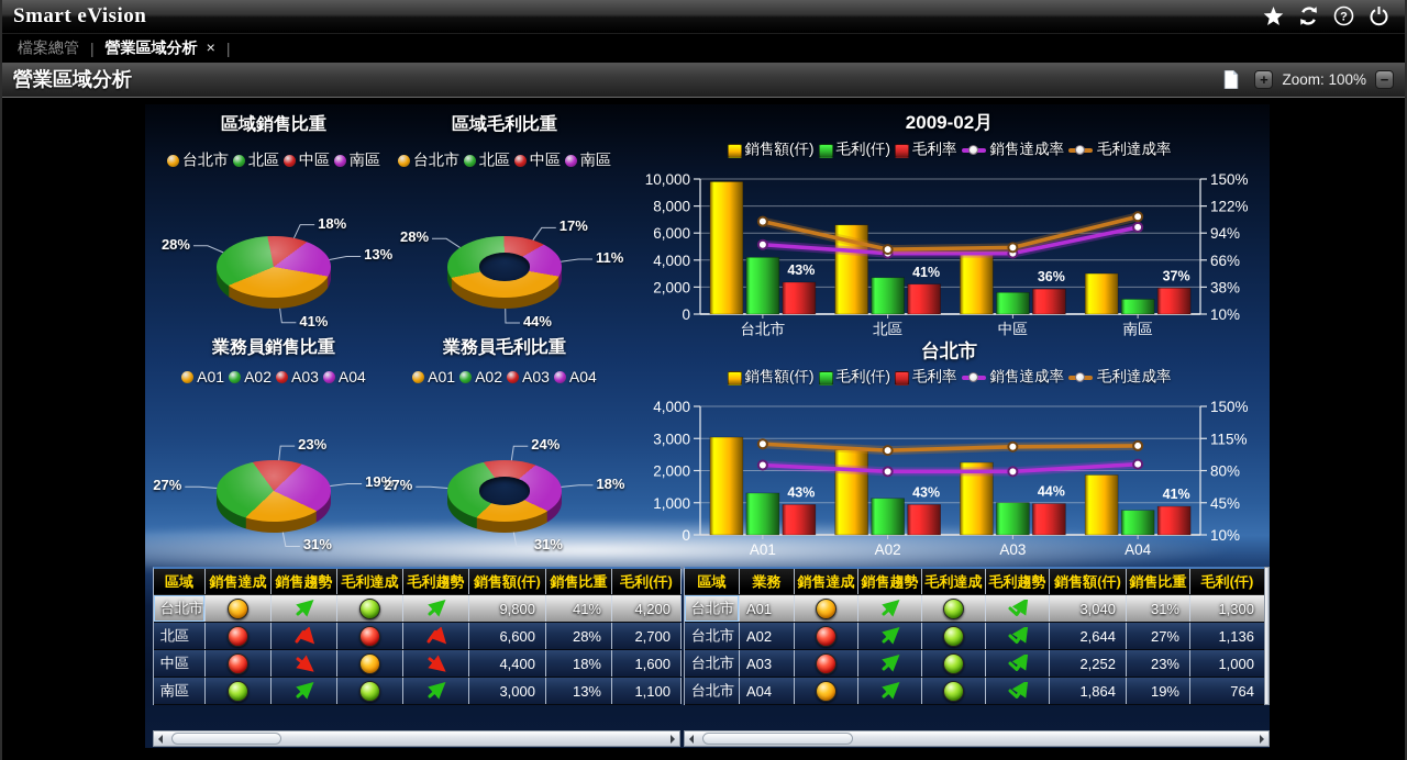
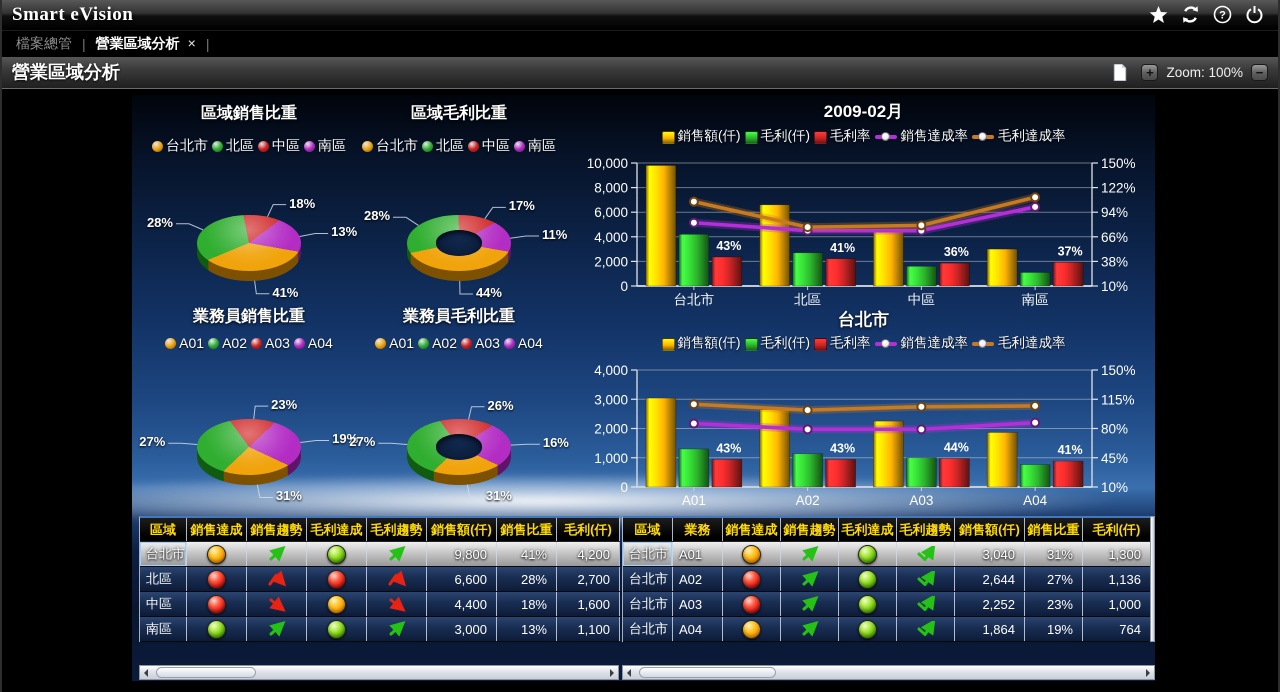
業務員毛利比重/A03: 24% -> 26%
業務員毛利比重/A04: 18% -> 16%
